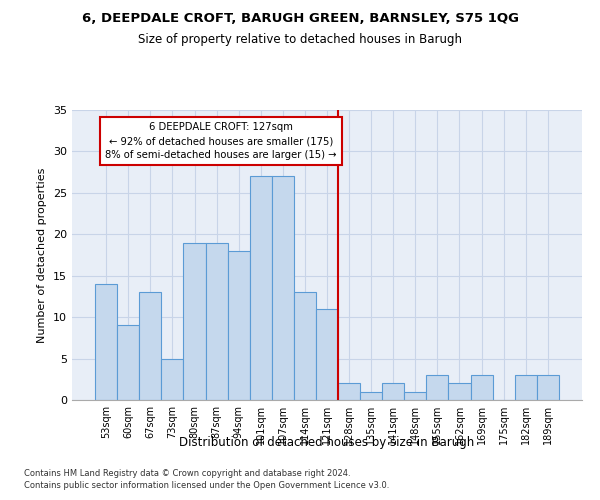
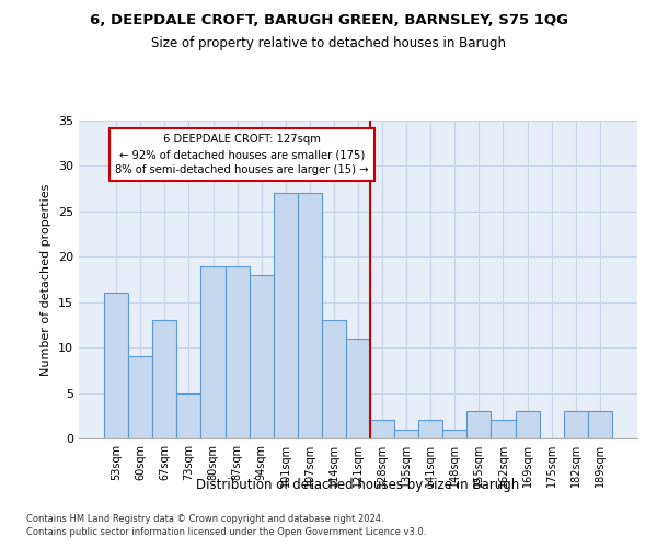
53sqm: 14 -> 16
